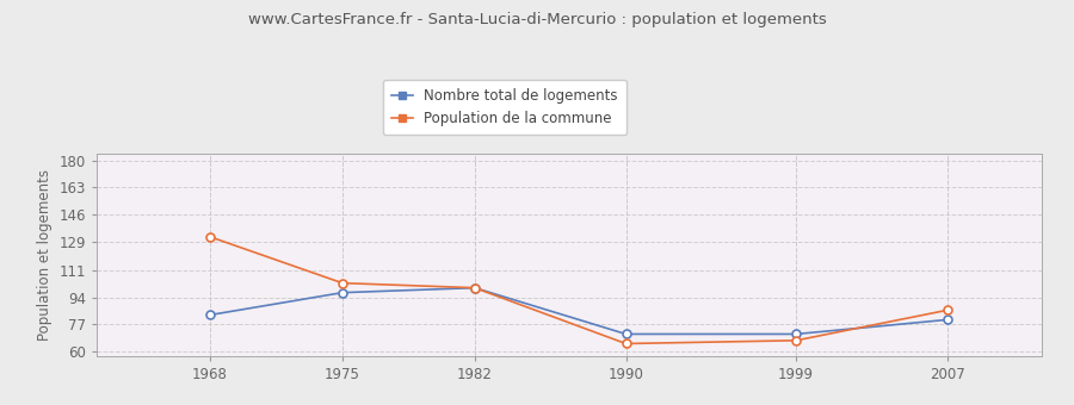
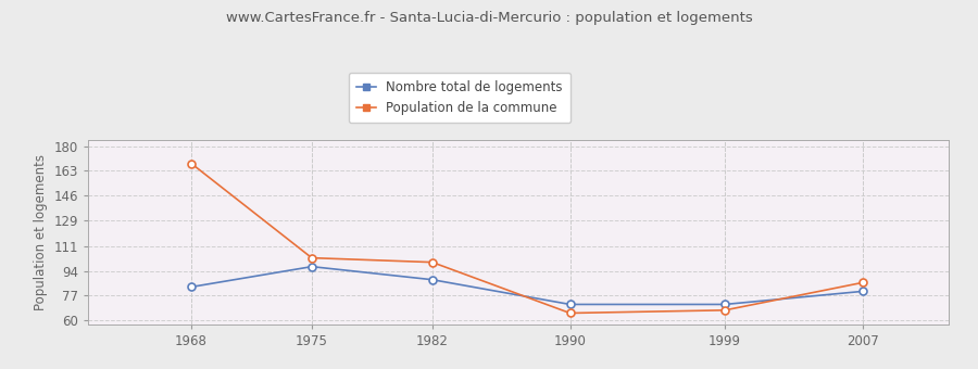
Population de la commune/1968: 132 -> 168
Nombre total de logements/1982: 100 -> 88
